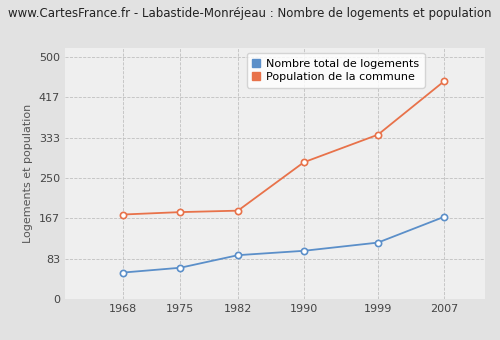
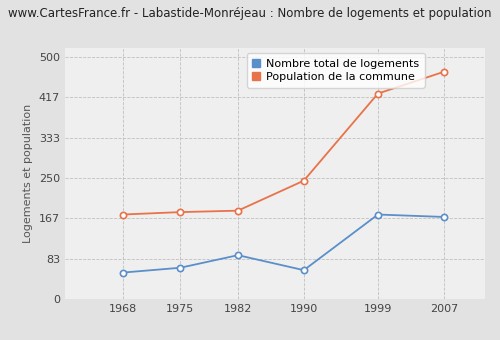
Nombre total de logements/1990: 100 -> 60
Population de la commune/1990: 283 -> 245
Nombre total de logements/1999: 117 -> 175
Population de la commune/1999: 340 -> 425
Population de la commune/2007: 450 -> 470
